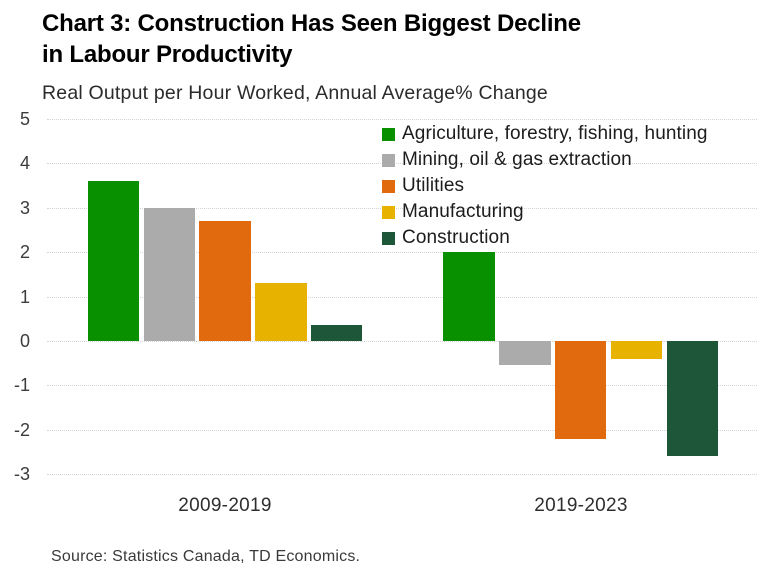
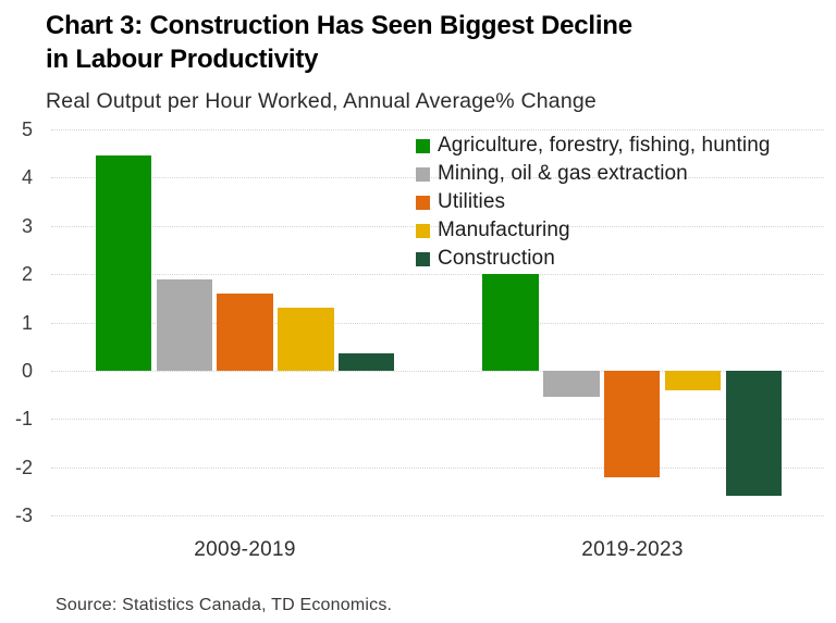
Agriculture, forestry, fishing, hunting/2009-2019: 3.6 -> 4.5
Mining, oil & gas extraction/2009-2019: 3.0 -> 1.9
Utilities/2009-2019: 2.7 -> 1.6
